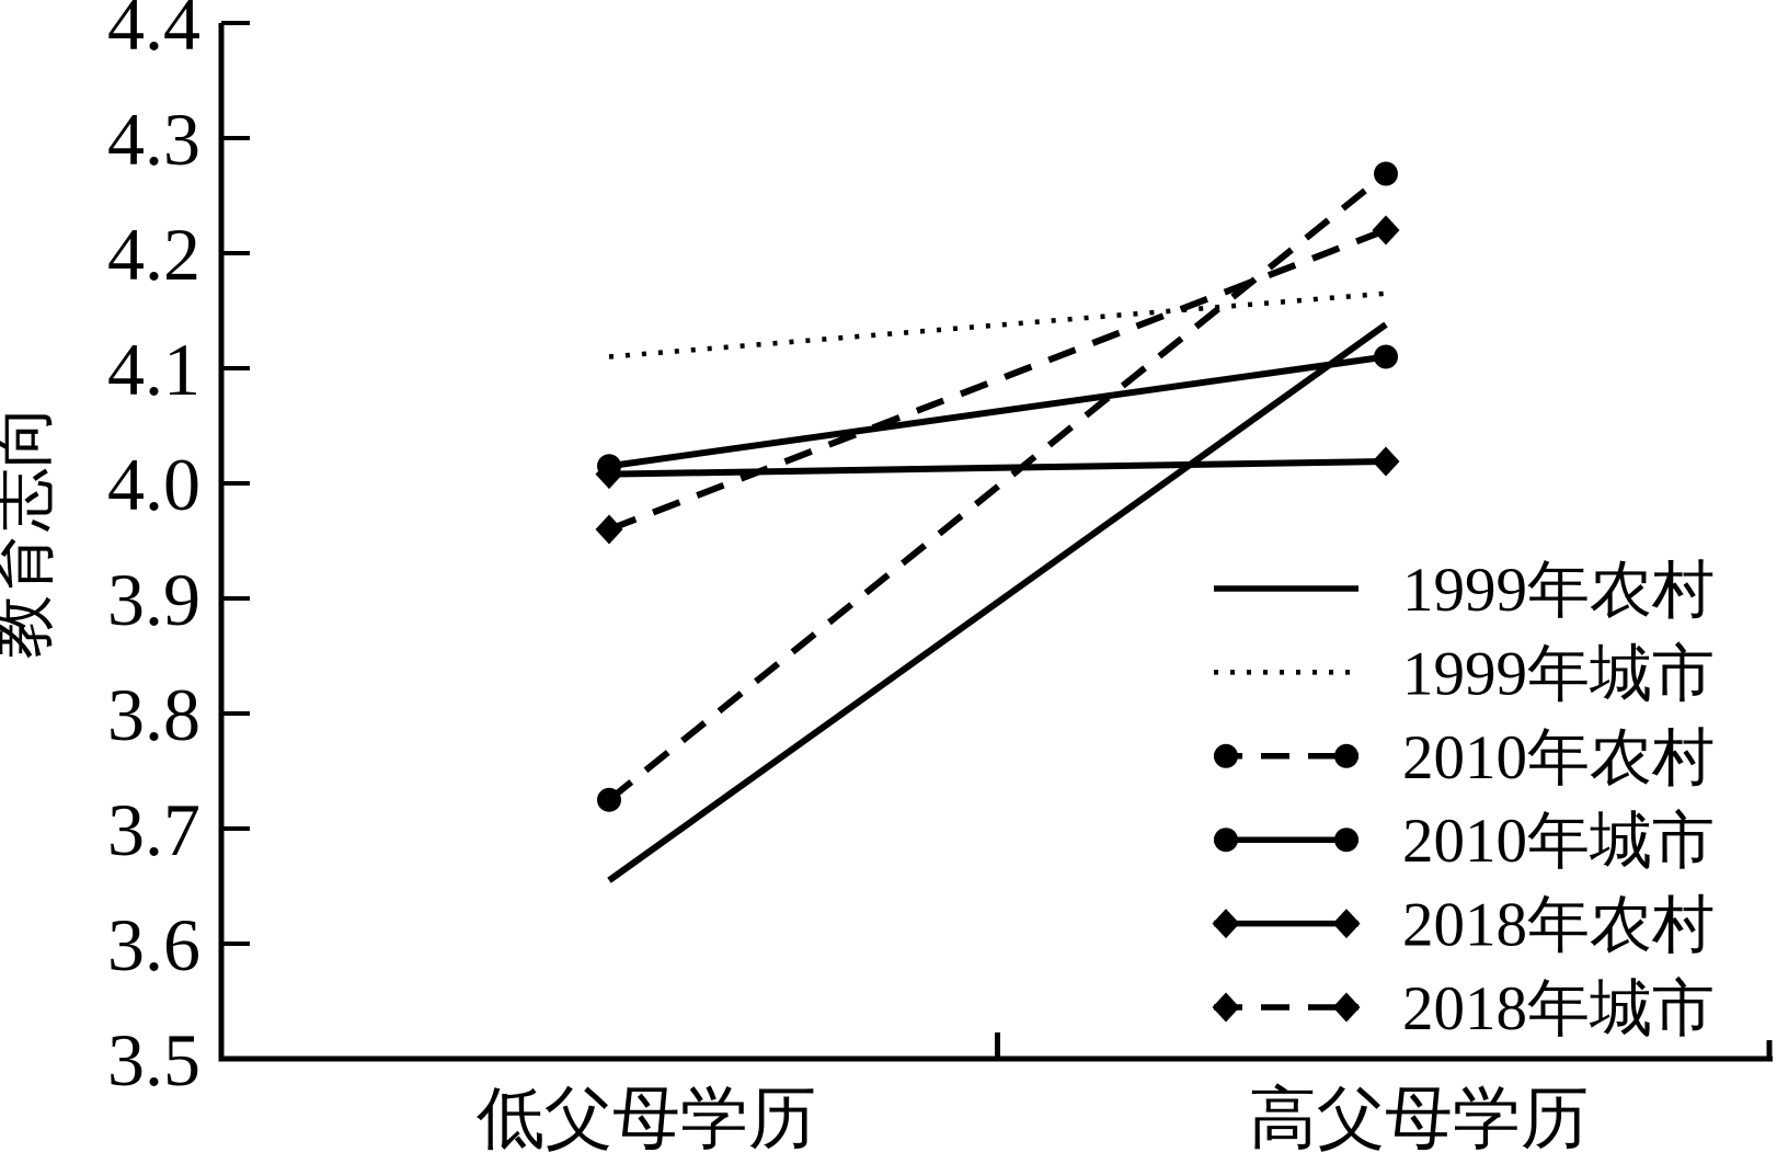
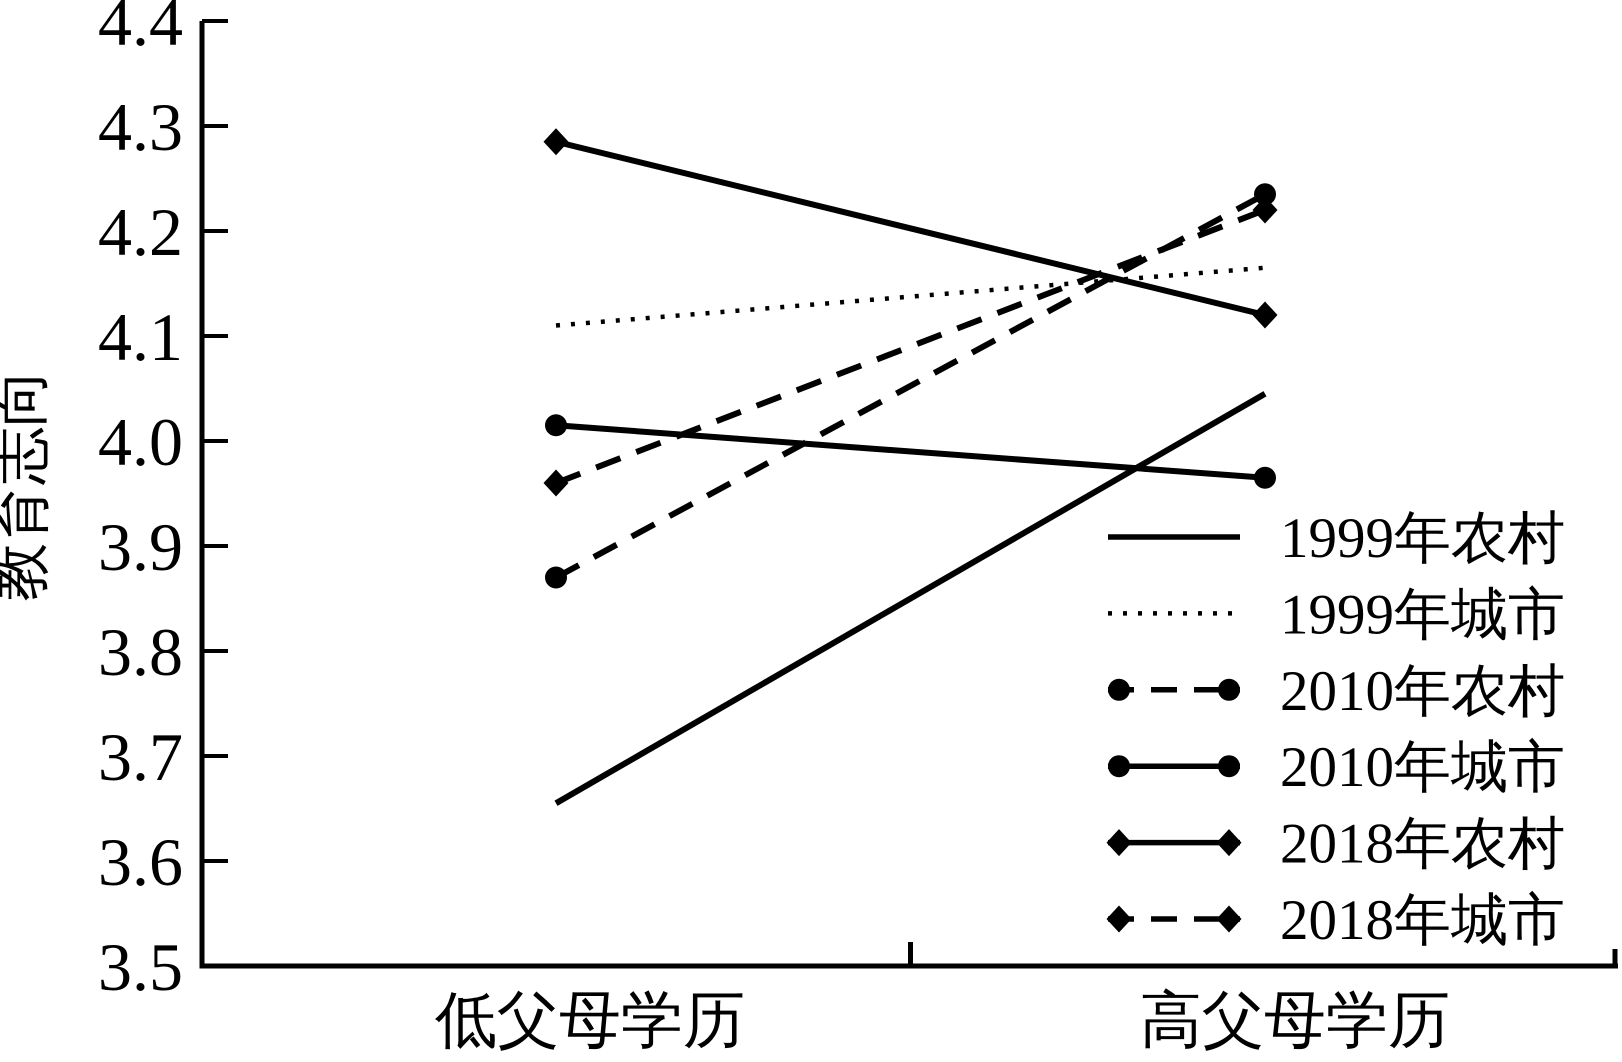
2010年农村/低父母学历: 3.725 -> 3.870
2018年农村/低父母学历: 4.008 -> 4.285
1999年农村/高父母学历: 4.138 -> 4.045
2010年农村/高父母学历: 4.269 -> 4.235
2010年城市/高父母学历: 4.110 -> 3.965
2018年农村/高父母学历: 4.019 -> 4.120
